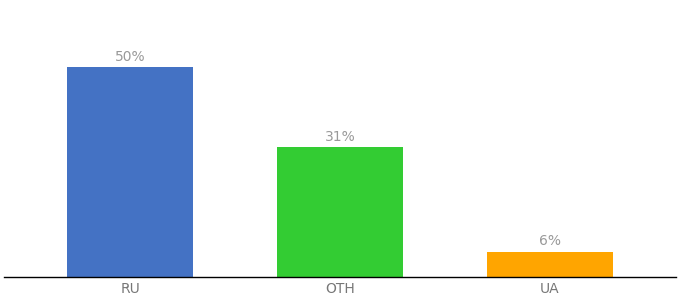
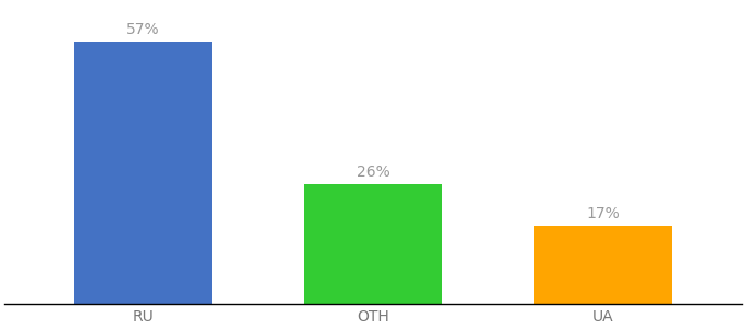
RU: 50% -> 57%
OTH: 31% -> 26%
UA: 6% -> 17%
